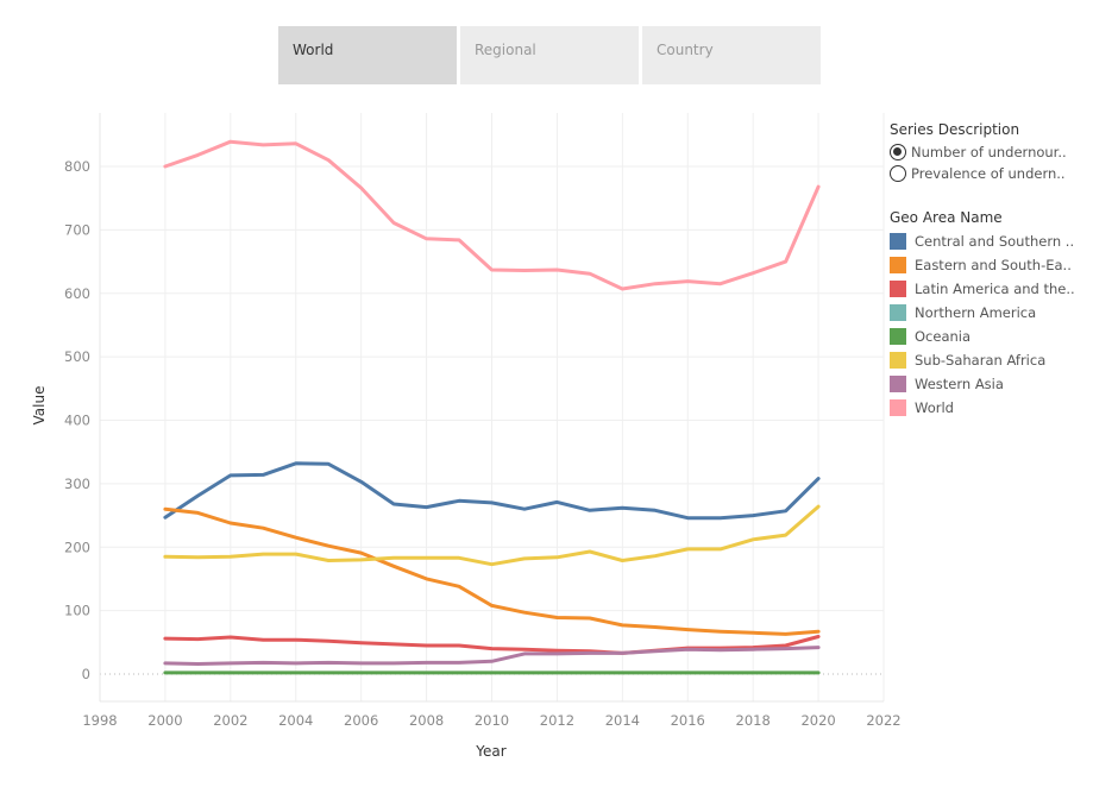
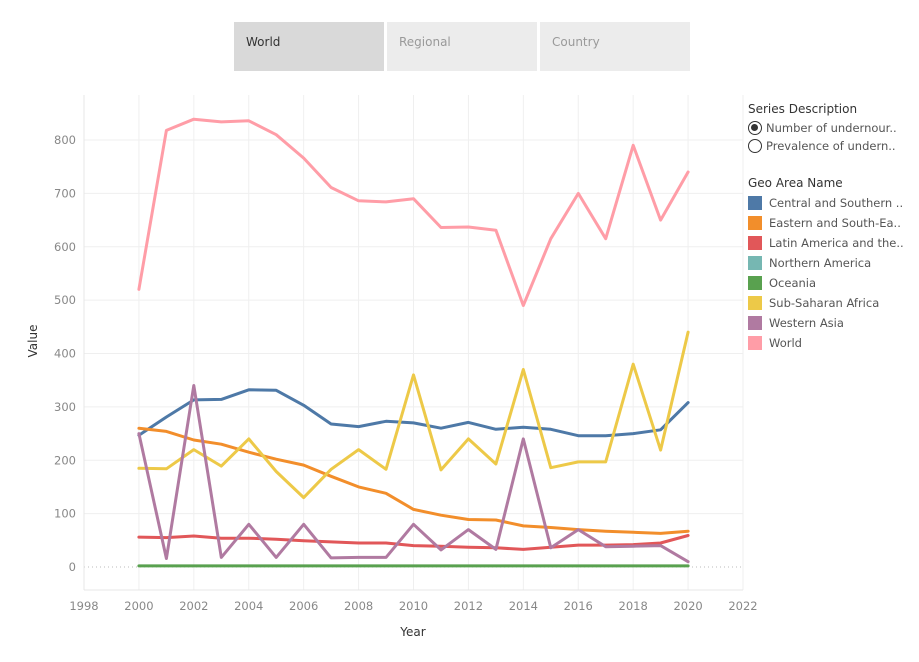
World/2000: 800 -> 520
Western Asia/2000: 20 -> 250
Sub-Saharan Africa/2002: 180 -> 220
Western Asia/2002: 20 -> 340
Sub-Saharan Africa/2004: 190 -> 240
Western Asia/2004: 20 -> 80
Sub-Saharan Africa/2006: 180 -> 130
Western Asia/2006: 20 -> 80
Sub-Saharan Africa/2008: 180 -> 220
World/2010: 640 -> 690
Sub-Saharan Africa/2010: 170 -> 360
Western Asia/2010: 20 -> 80
Sub-Saharan Africa/2012: 180 -> 240
Western Asia/2012: 30 -> 70
World/2014: 610 -> 490
Sub-Saharan Africa/2014: 180 -> 370
Western Asia/2014: 30 -> 240
World/2016: 620 -> 700
Western Asia/2016: 40 -> 70
World/2018: 630 -> 790
Sub-Saharan Africa/2018: 210 -> 380
World/2020: 770 -> 740
Sub-Saharan Africa/2020: 260 -> 440
Western Asia/2020: 40 -> 10
